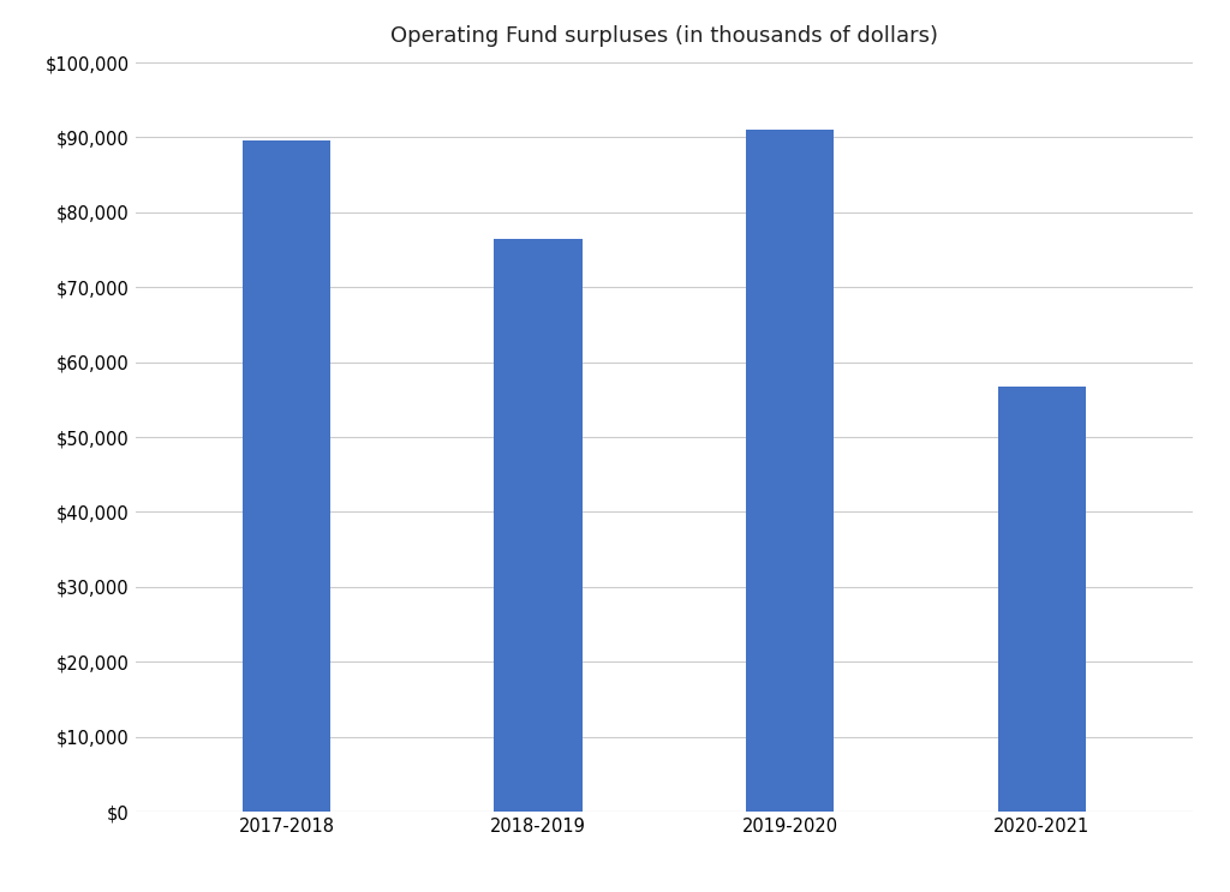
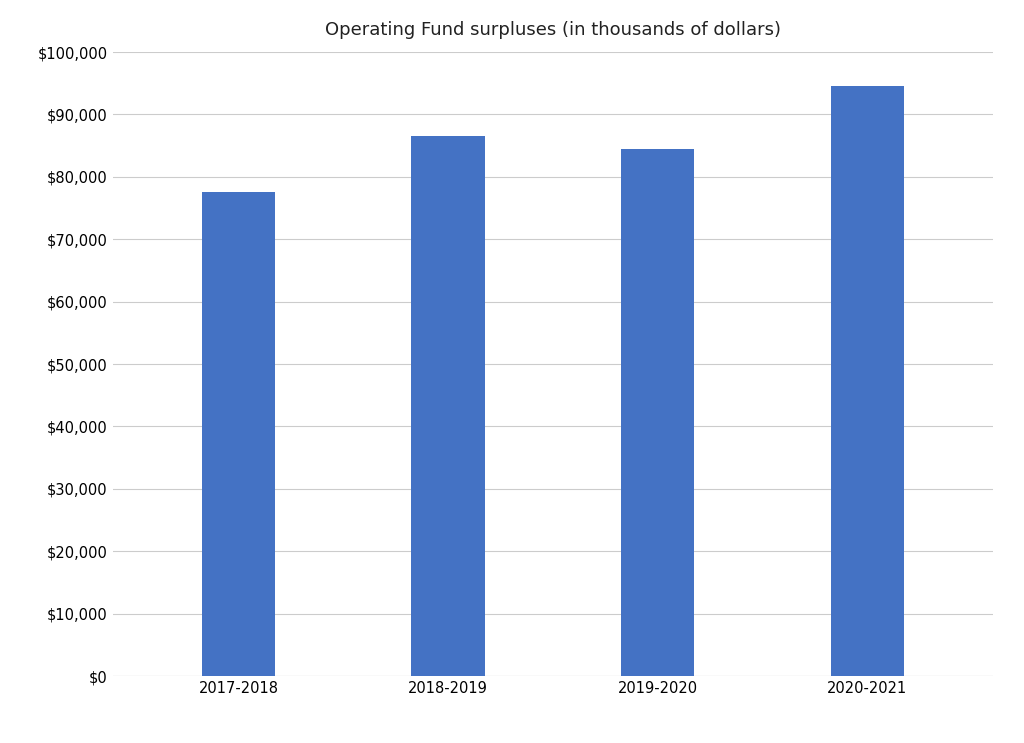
2017-2018: $89,600 -> $77,500
2018-2019: $76,400 -> $86,500
2019-2020: $91,000 -> $84,500
2020-2021: $56,800 -> $94,500
